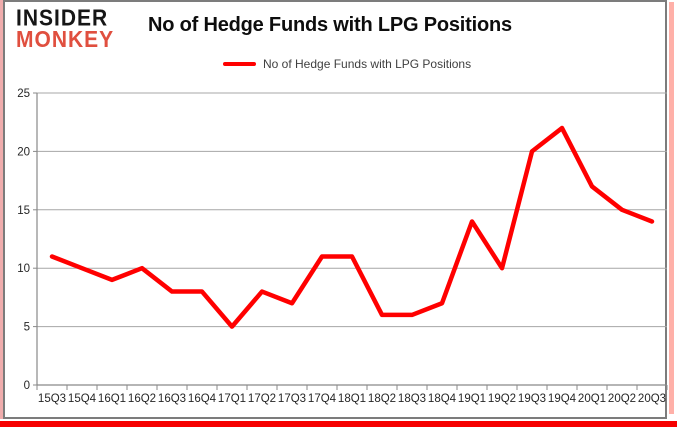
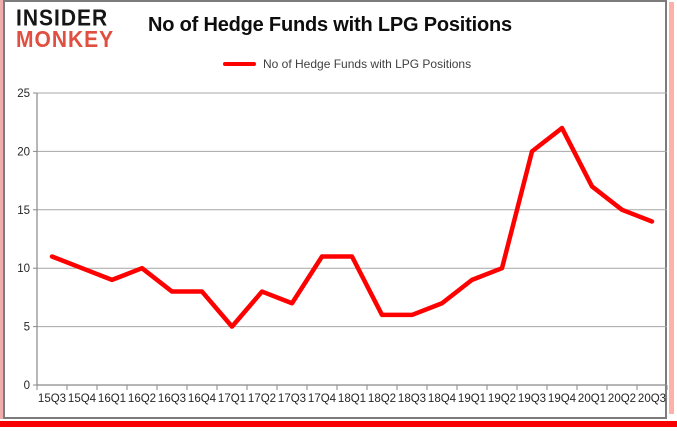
19Q1: 14 -> 9
